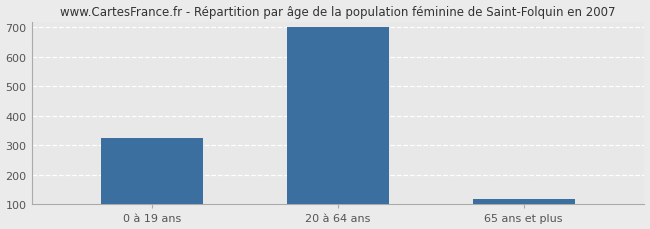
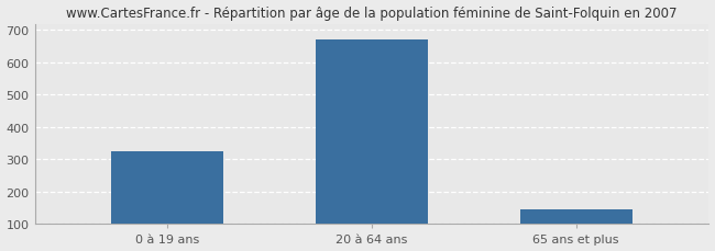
20 à 64 ans: 700 -> 670
65 ans et plus: 120 -> 145
